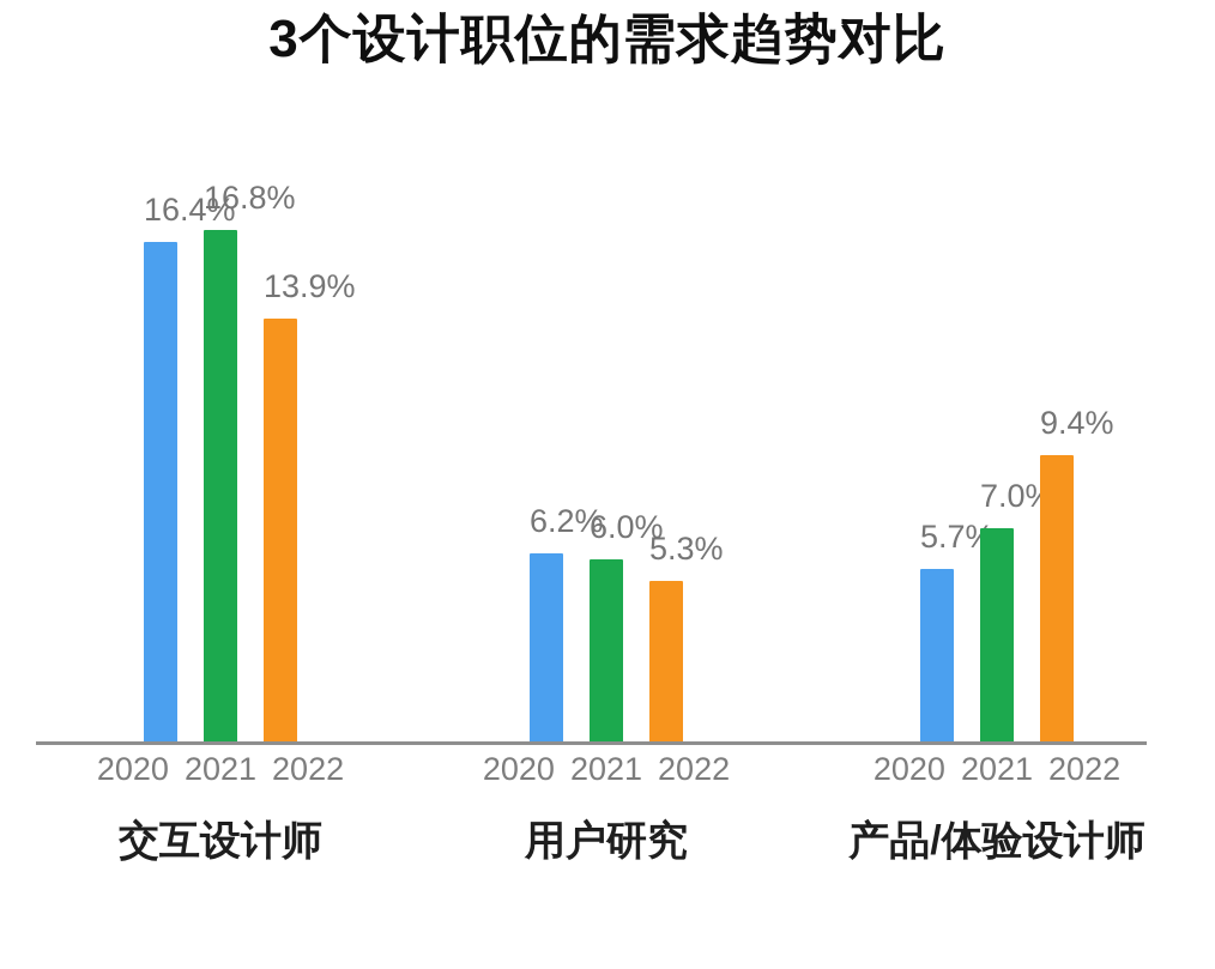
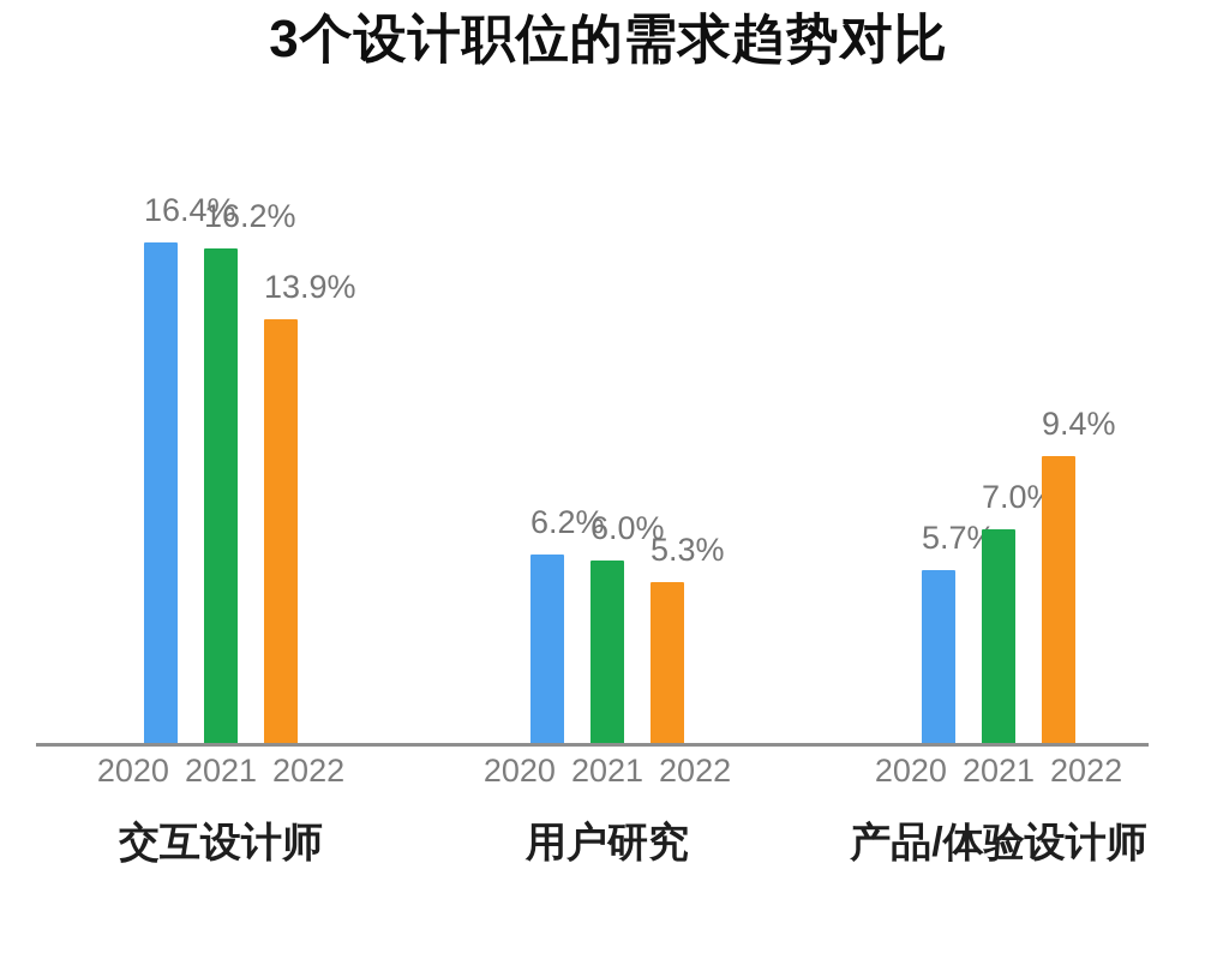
2021/交互设计师: 16.8% -> 16.2%
